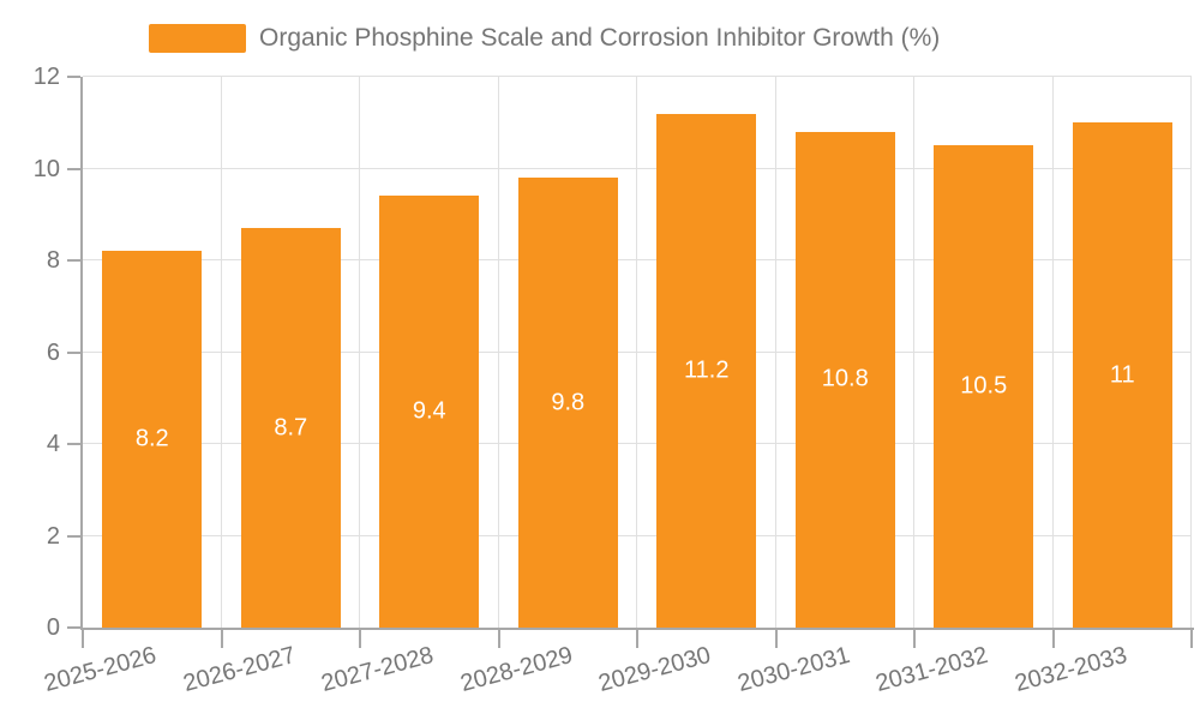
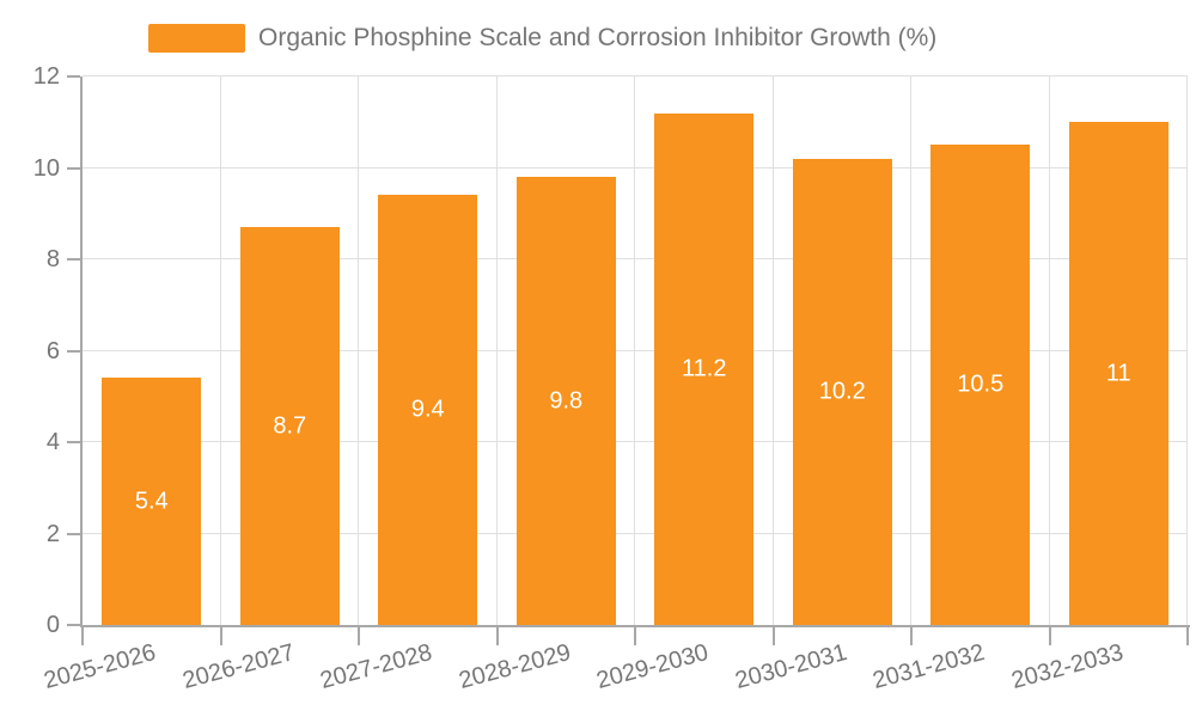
2025-2026: 8.2 -> 5.4
2030-2031: 10.8 -> 10.2
